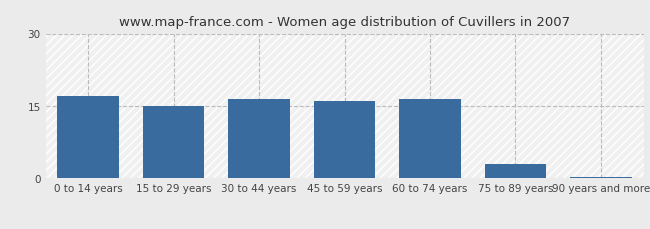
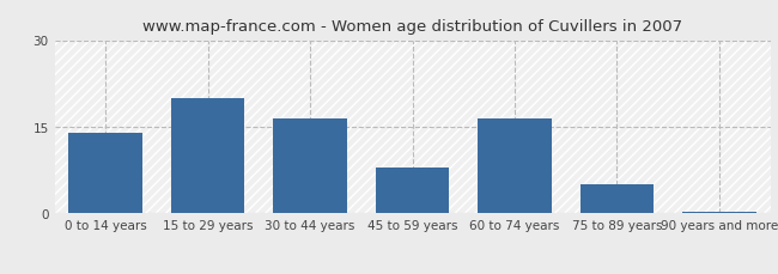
0 to 14 years: 17.0 -> 14.0
15 to 29 years: 15.0 -> 20.0
45 to 59 years: 16.0 -> 8.0
75 to 89 years: 3.0 -> 5.0
